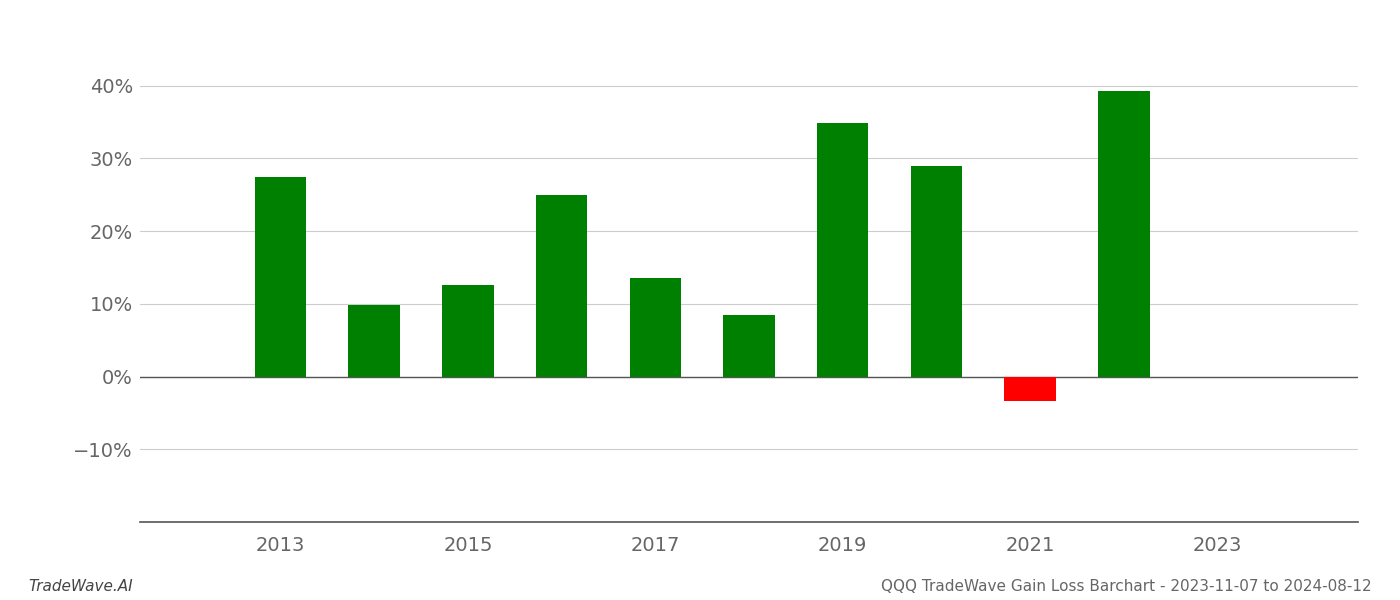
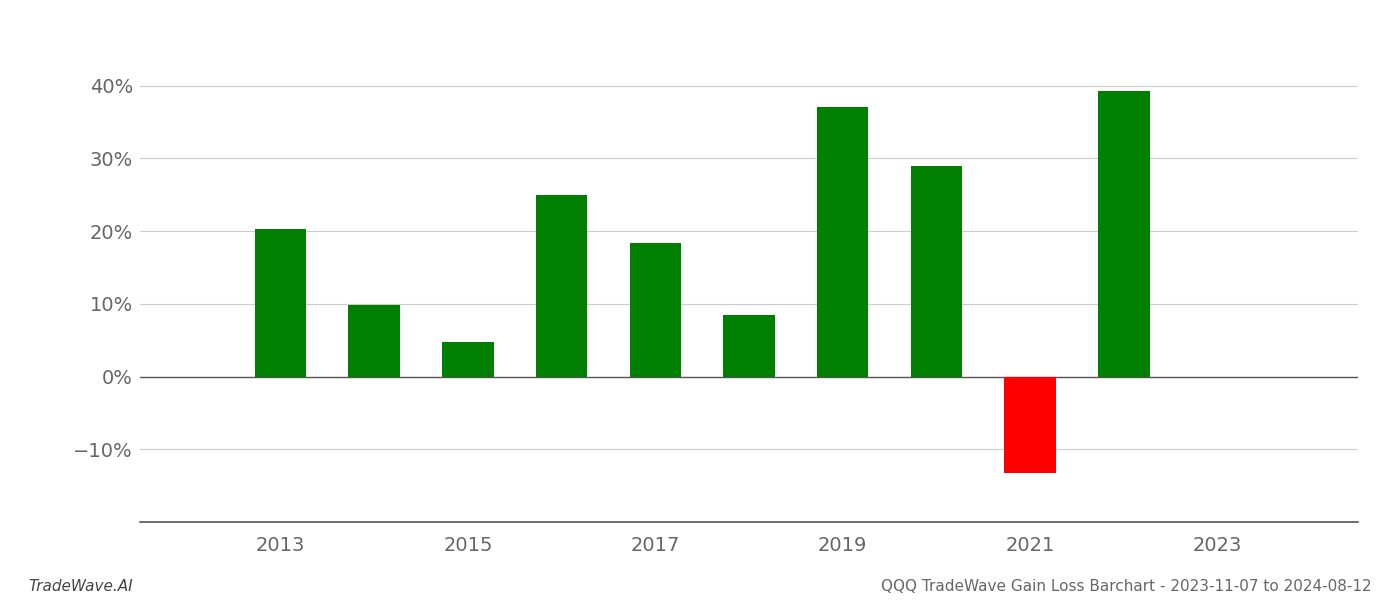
2013: 27.4% -> 20.3%
2015: 12.6% -> 4.7%
2017: 13.6% -> 18.4%
2019: 34.8% -> 37.1%
2021: -3.4% -> -13.2%
